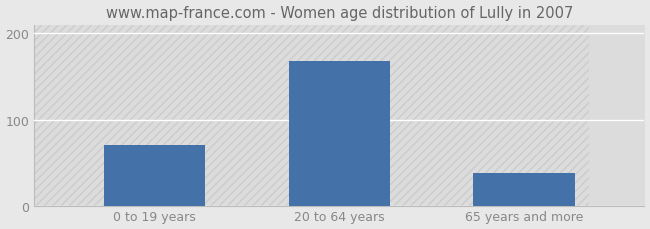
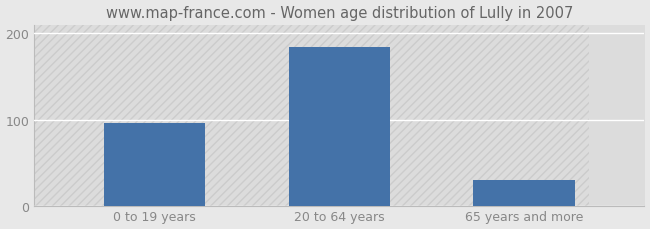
0 to 19 years: 70 -> 96
20 to 64 years: 168 -> 184
65 years and more: 38 -> 30
